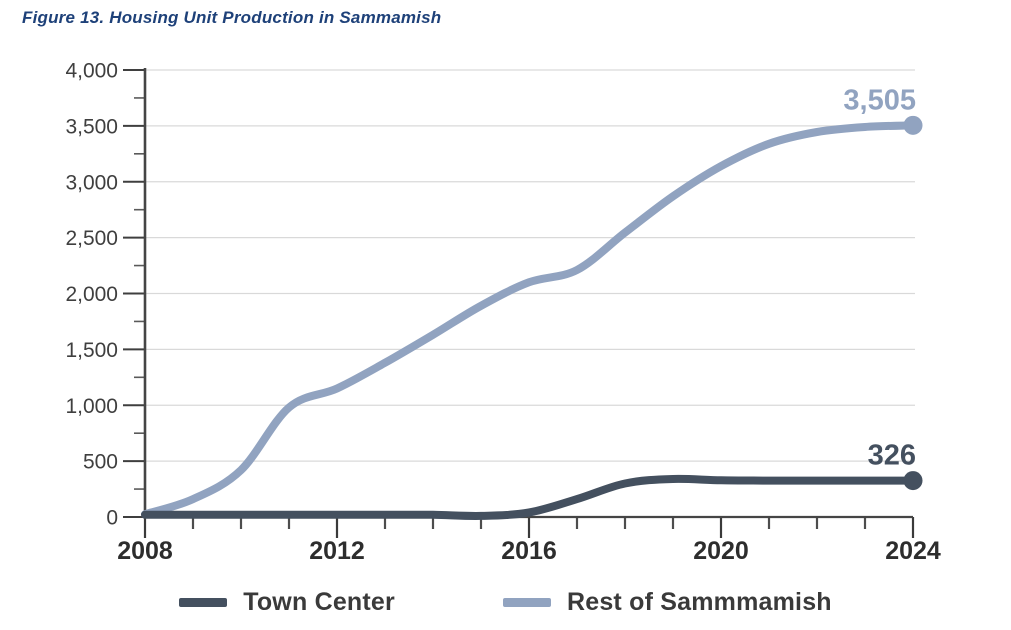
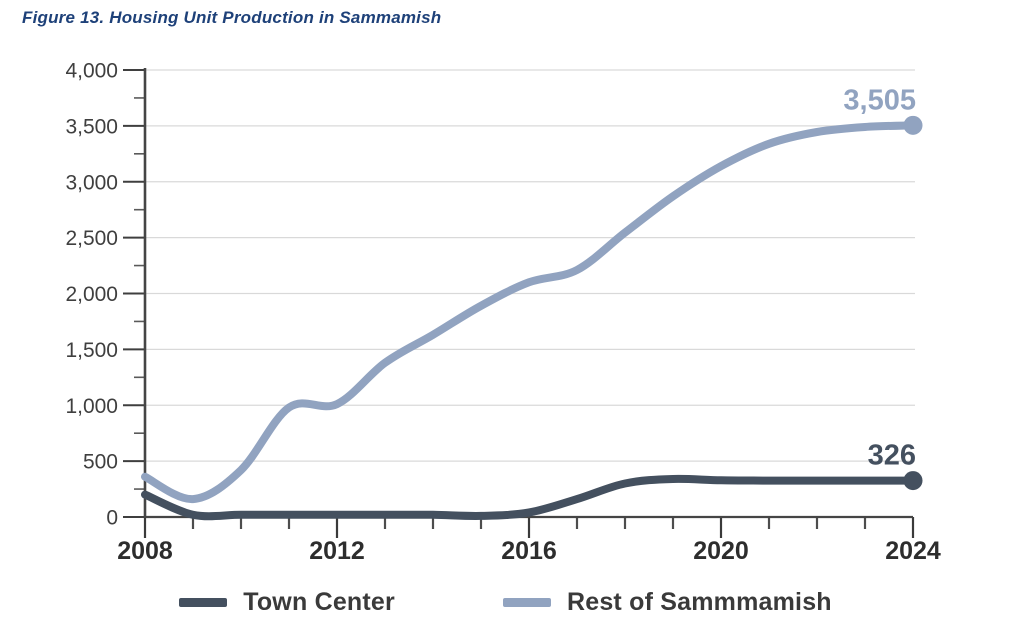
Town Center/2008: 20 -> 200
Rest of Sammmamish/2008: 20 -> 360
Rest of Sammmamish/2012: 1150 -> 1010
